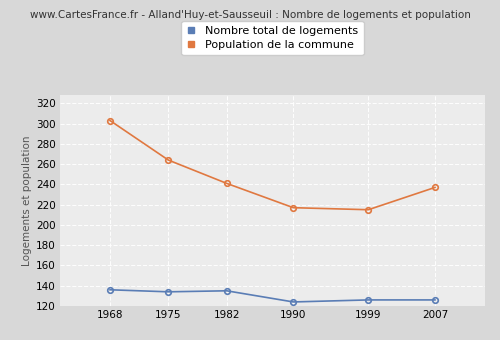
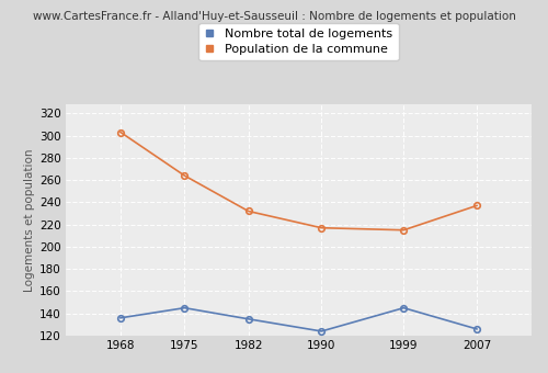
Nombre total de logements/1975: 134 -> 145
Population de la commune/1982: 241 -> 232
Nombre total de logements/1999: 126 -> 145
